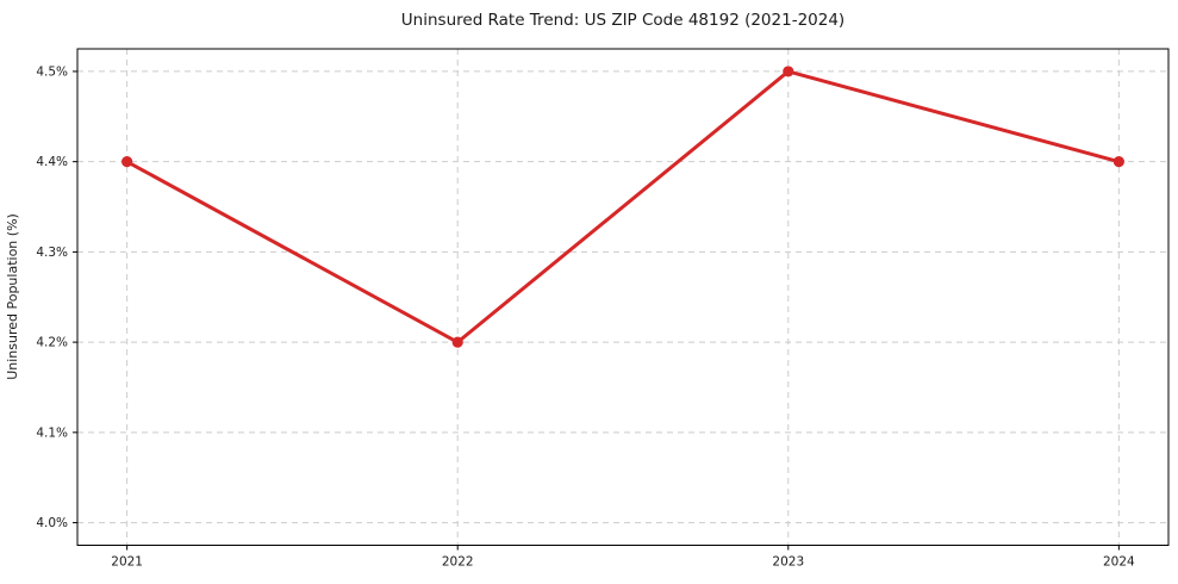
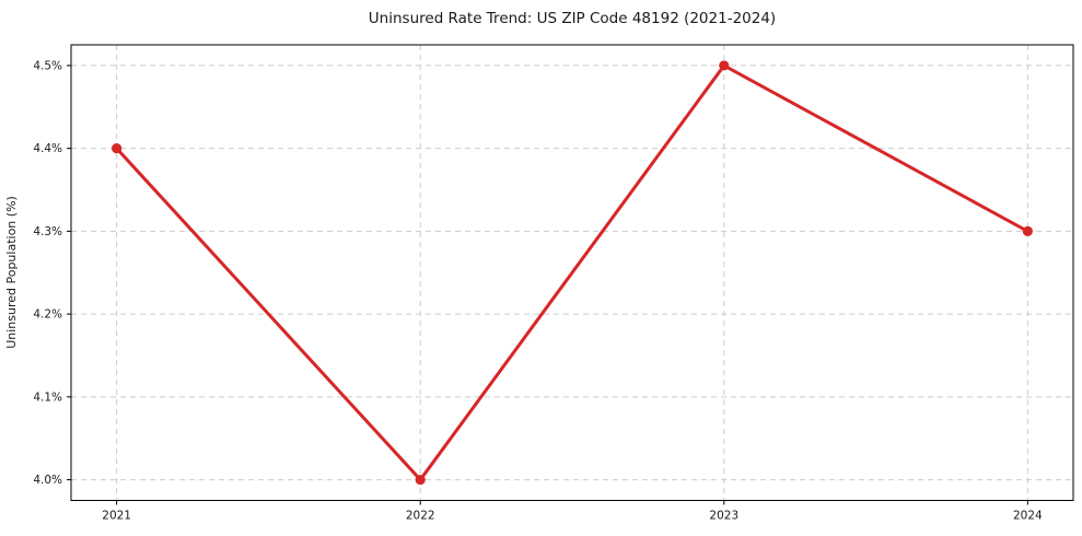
2022: 4.2% -> 4.0%
2024: 4.4% -> 4.3%
